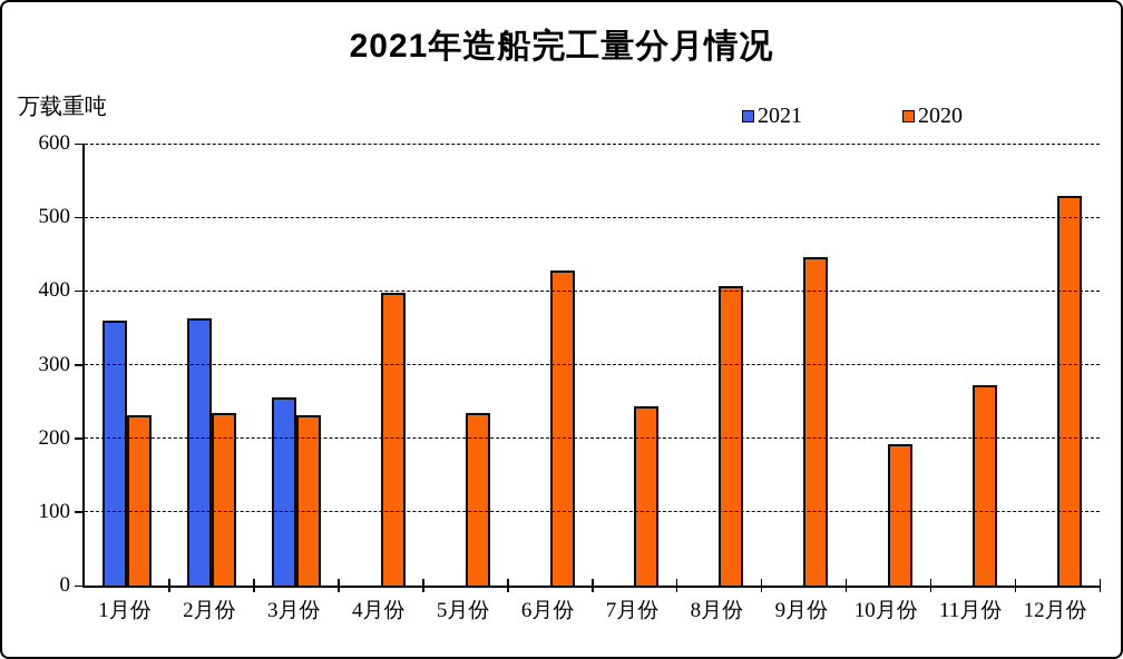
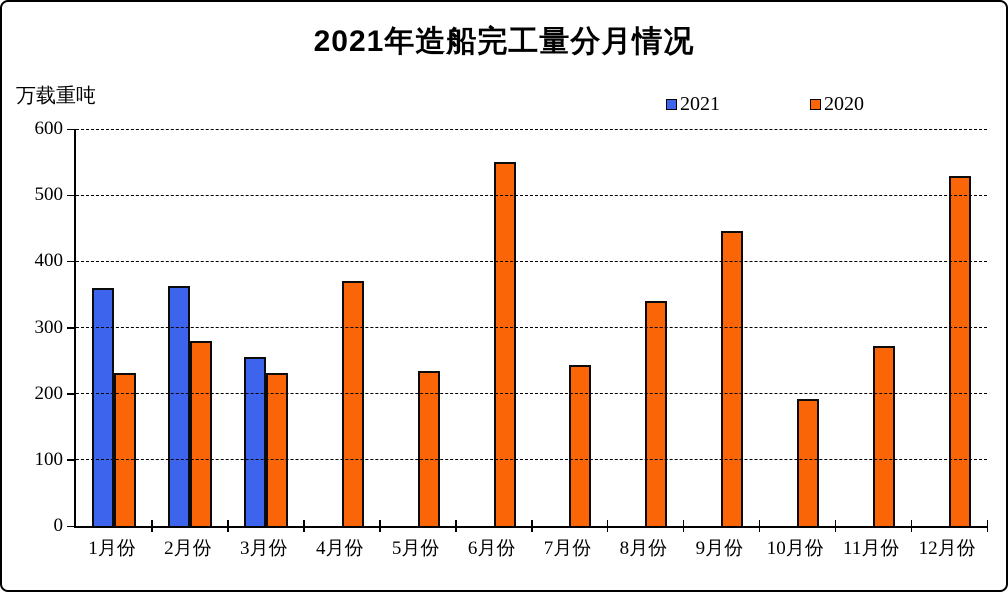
2020/2月份: 230 -> 280
2020/4月份: 400 -> 370
2020/6月份: 430 -> 550
2020/8月份: 410 -> 340
